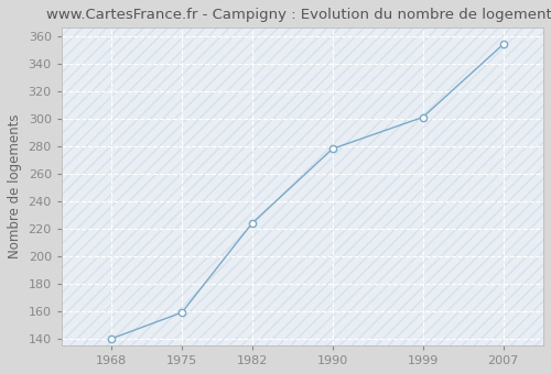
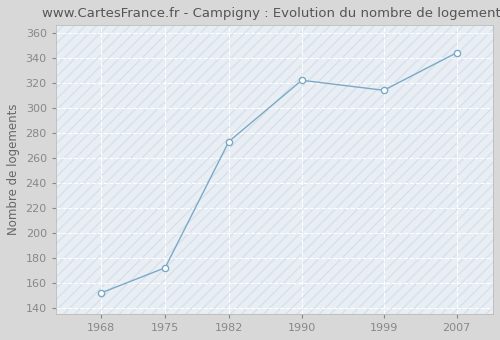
1968: 140 -> 152
1975: 159 -> 172
1982: 224 -> 273
1990: 278 -> 322
1999: 301 -> 314
2007: 354 -> 344
